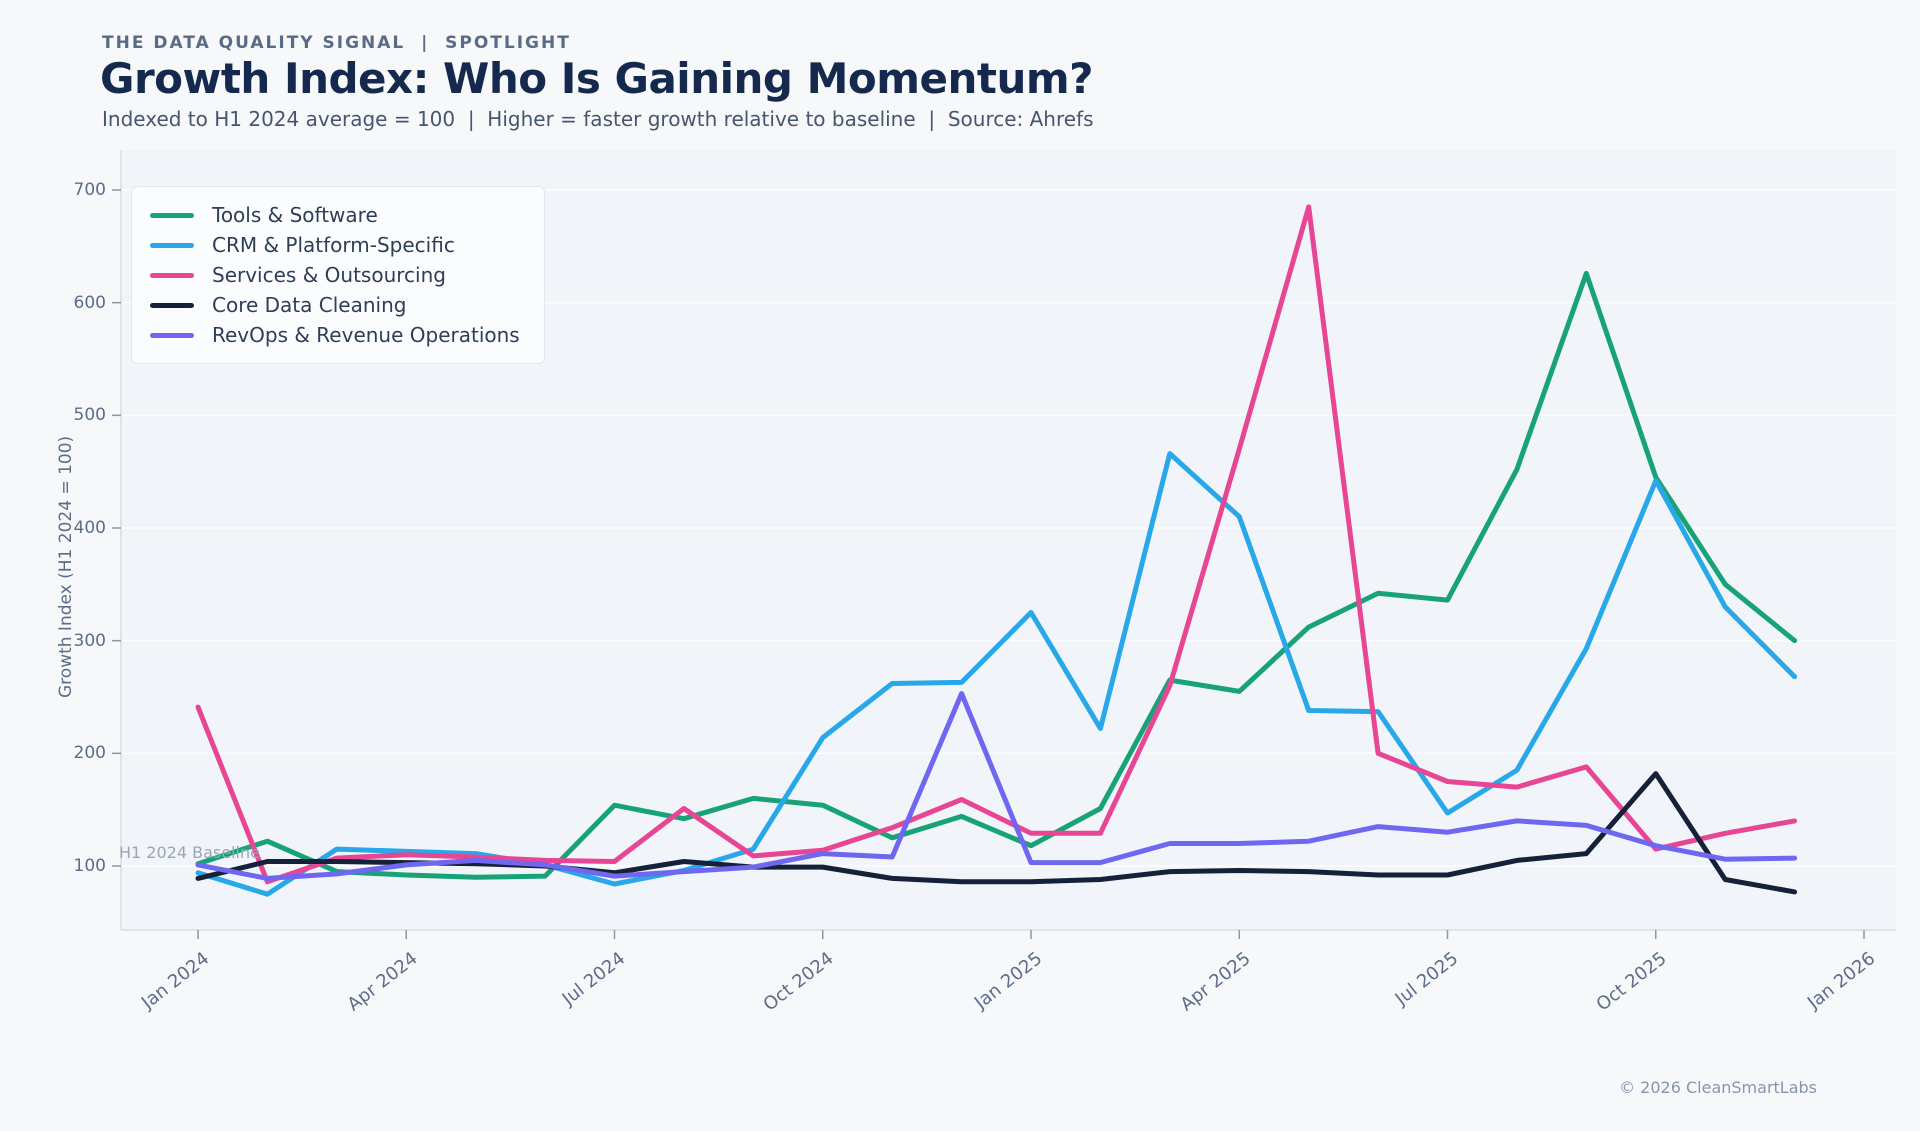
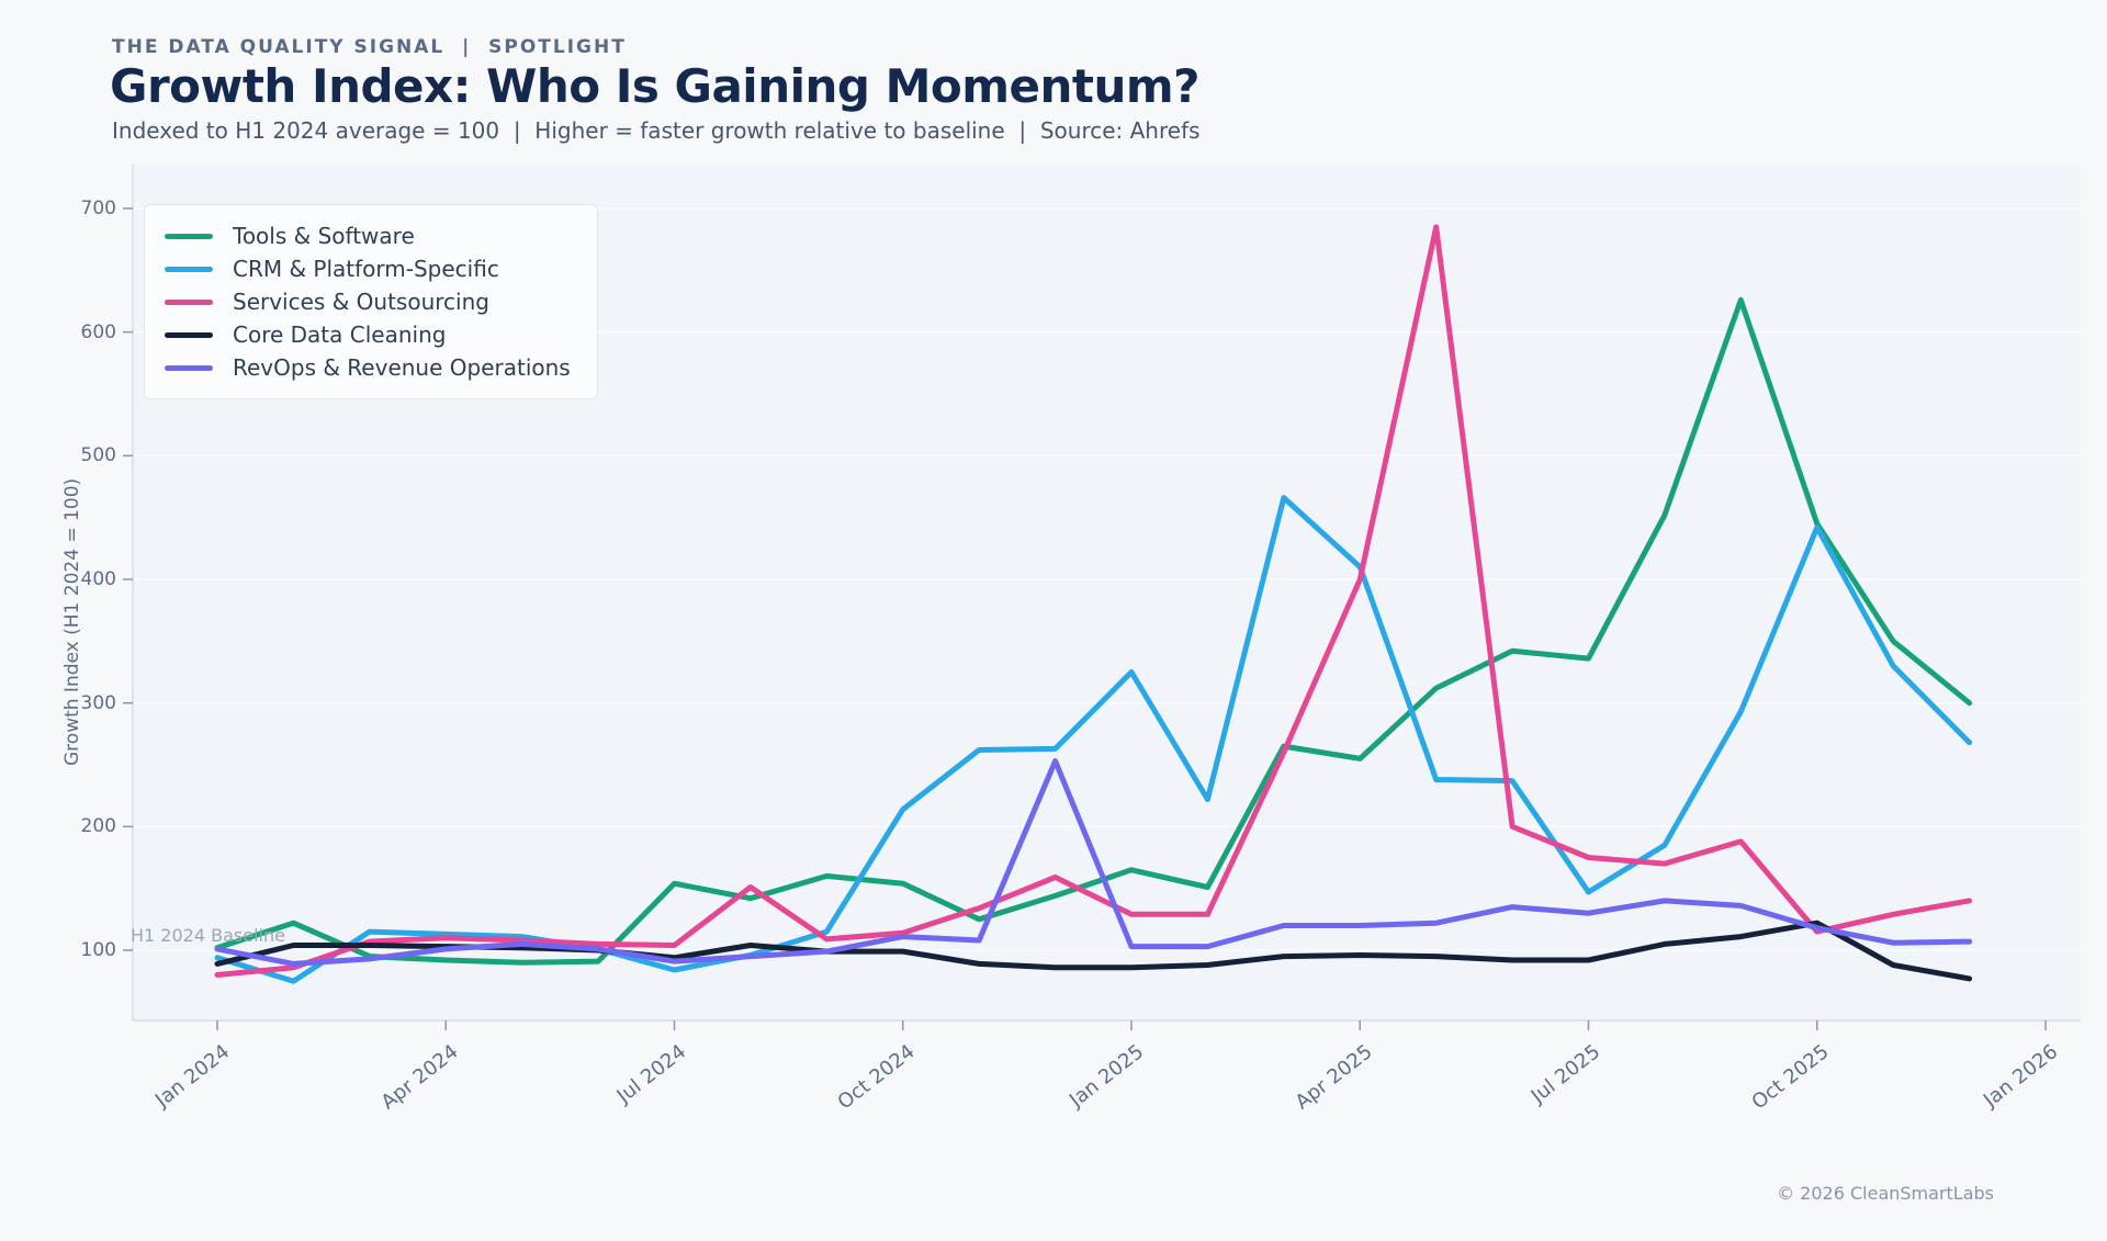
Services & Outsourcing/Jan 2024: 241 -> 80
Tools & Software/Jan 2025: 118 -> 165
Services & Outsourcing/Apr 2025: 470 -> 400
Core Data Cleaning/Oct 2025: 182 -> 122
